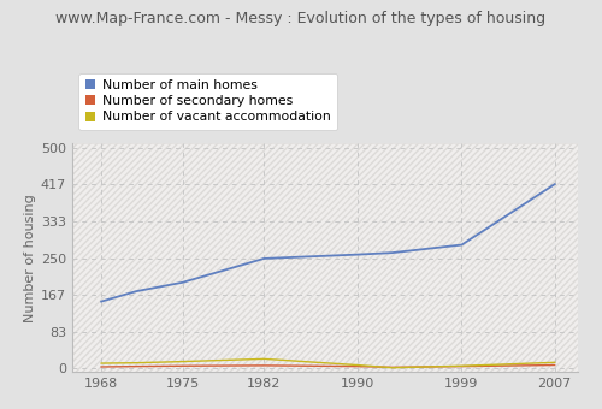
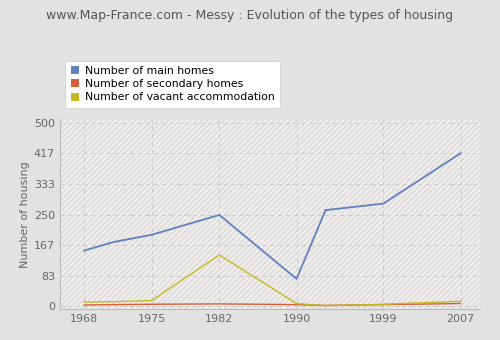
Number of vacant accommodation/1982: 22 -> 140
Number of main homes/1990: 258 -> 75
